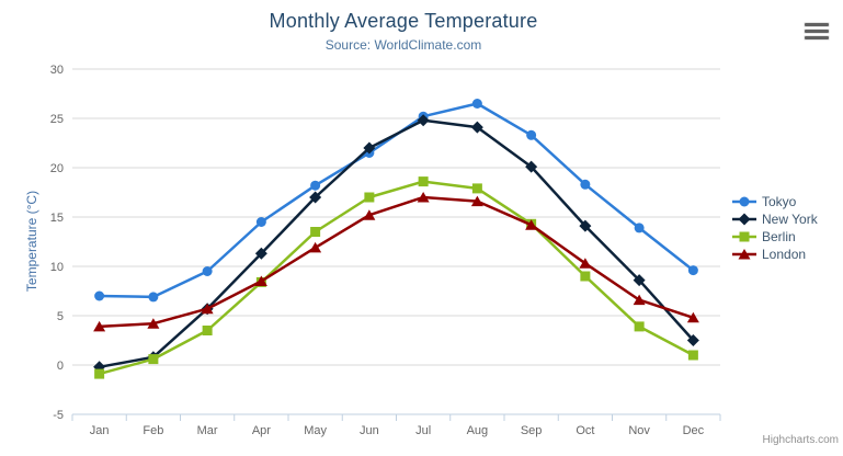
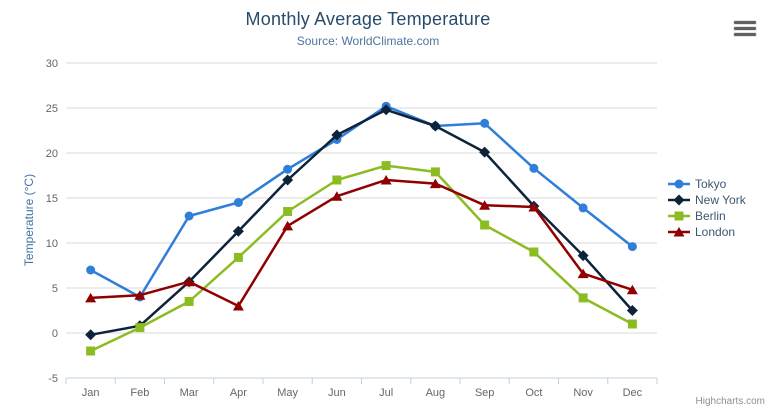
Berlin/Jan: -1 -> -2
Tokyo/Feb: 7 -> 4
Tokyo/Mar: 10 -> 13
London/Apr: 8 -> 3
Tokyo/Aug: 26 -> 23
New York/Aug: 24 -> 23
Berlin/Sep: 14 -> 12
London/Oct: 10 -> 14
